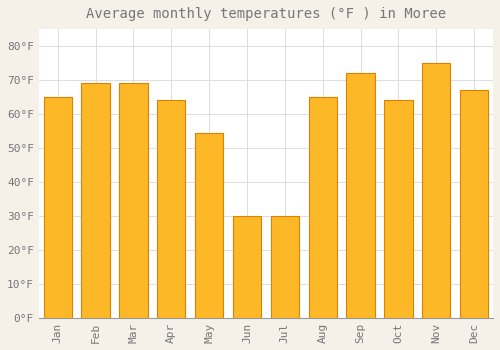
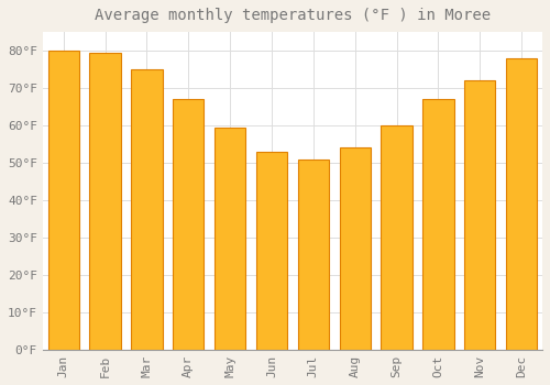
Jan: 65.0°F -> 80.0°F
Feb: 69.0°F -> 79.5°F
Mar: 69.0°F -> 75.0°F
Apr: 64.0°F -> 67.0°F
May: 54.5°F -> 59.5°F
Jun: 30.0°F -> 53.0°F
Jul: 30.0°F -> 51.0°F
Aug: 65.0°F -> 54.0°F
Sep: 72.0°F -> 60.0°F
Oct: 64.0°F -> 67.0°F
Nov: 75.0°F -> 72.0°F
Dec: 67.0°F -> 78.0°F
